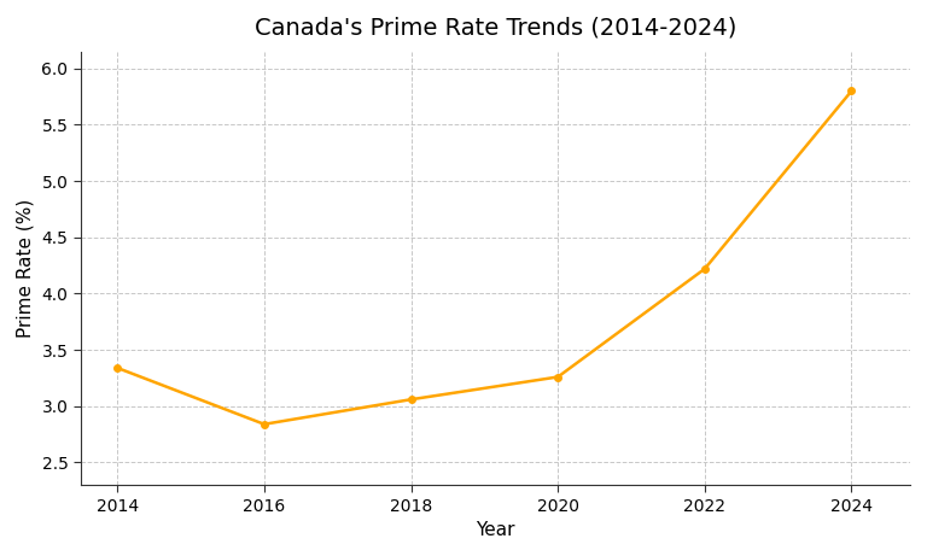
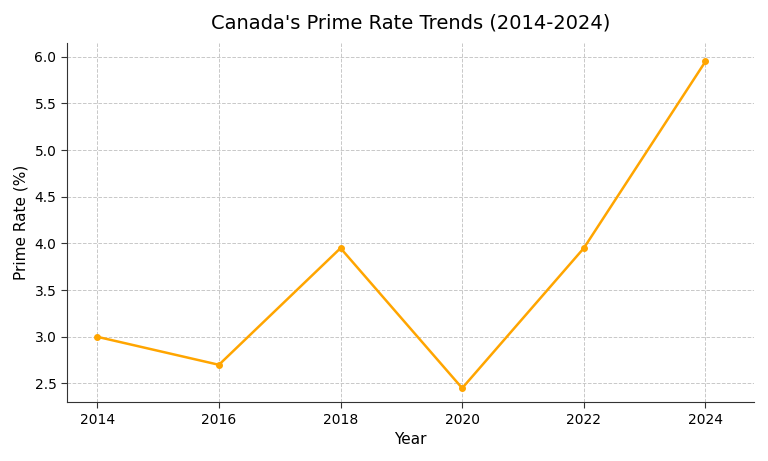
2014: 3.34 -> 3.00
2016: 2.84 -> 2.70
2018: 3.06 -> 3.95
2020: 3.26 -> 2.45
2022: 4.22 -> 3.95
2024: 5.80 -> 5.95
